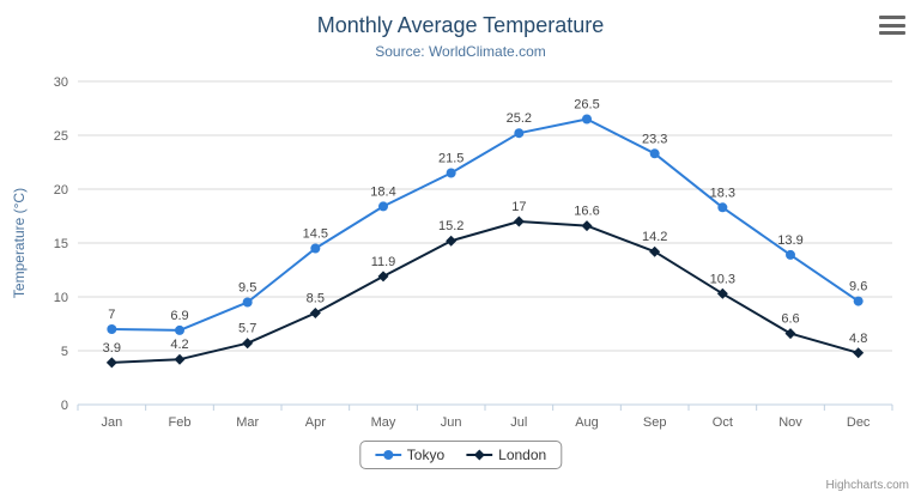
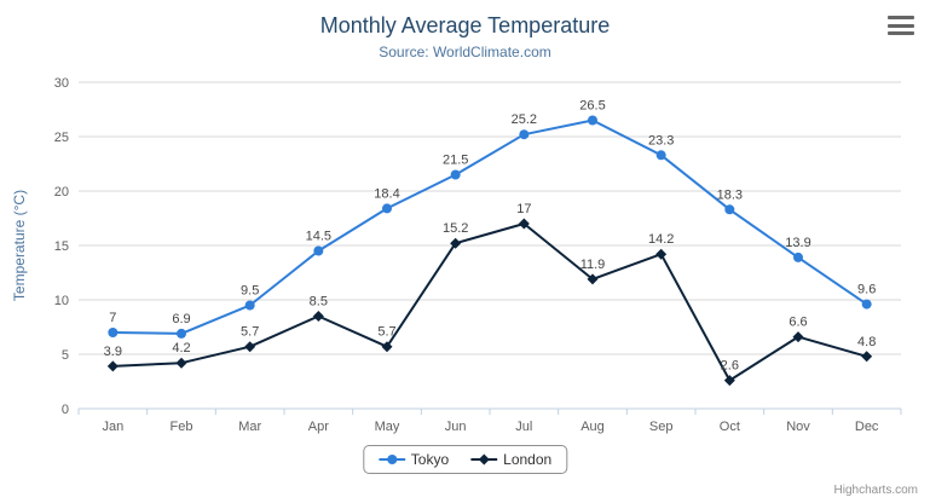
London/May: 11.9 -> 5.7
London/Aug: 16.6 -> 11.9
London/Oct: 10.3 -> 2.6
